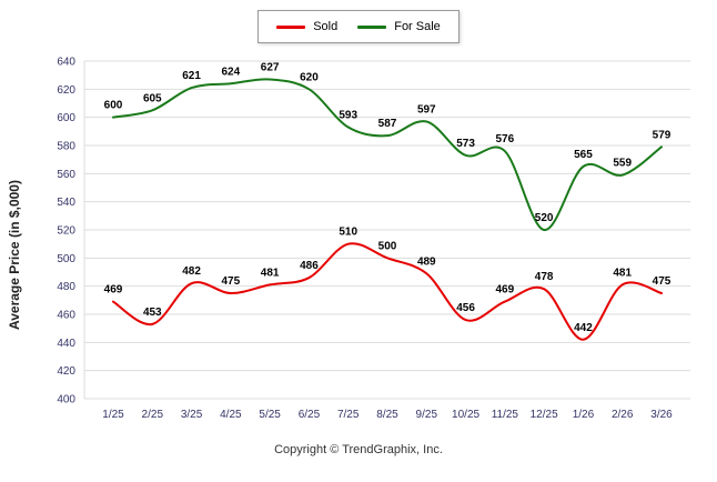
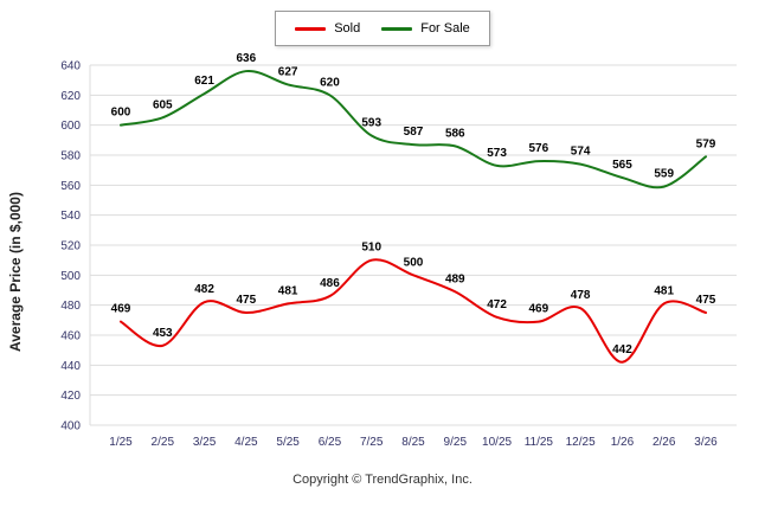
For Sale/4/25: 624 -> 636
For Sale/9/25: 597 -> 586
Sold/10/25: 456 -> 472
For Sale/12/25: 520 -> 574
